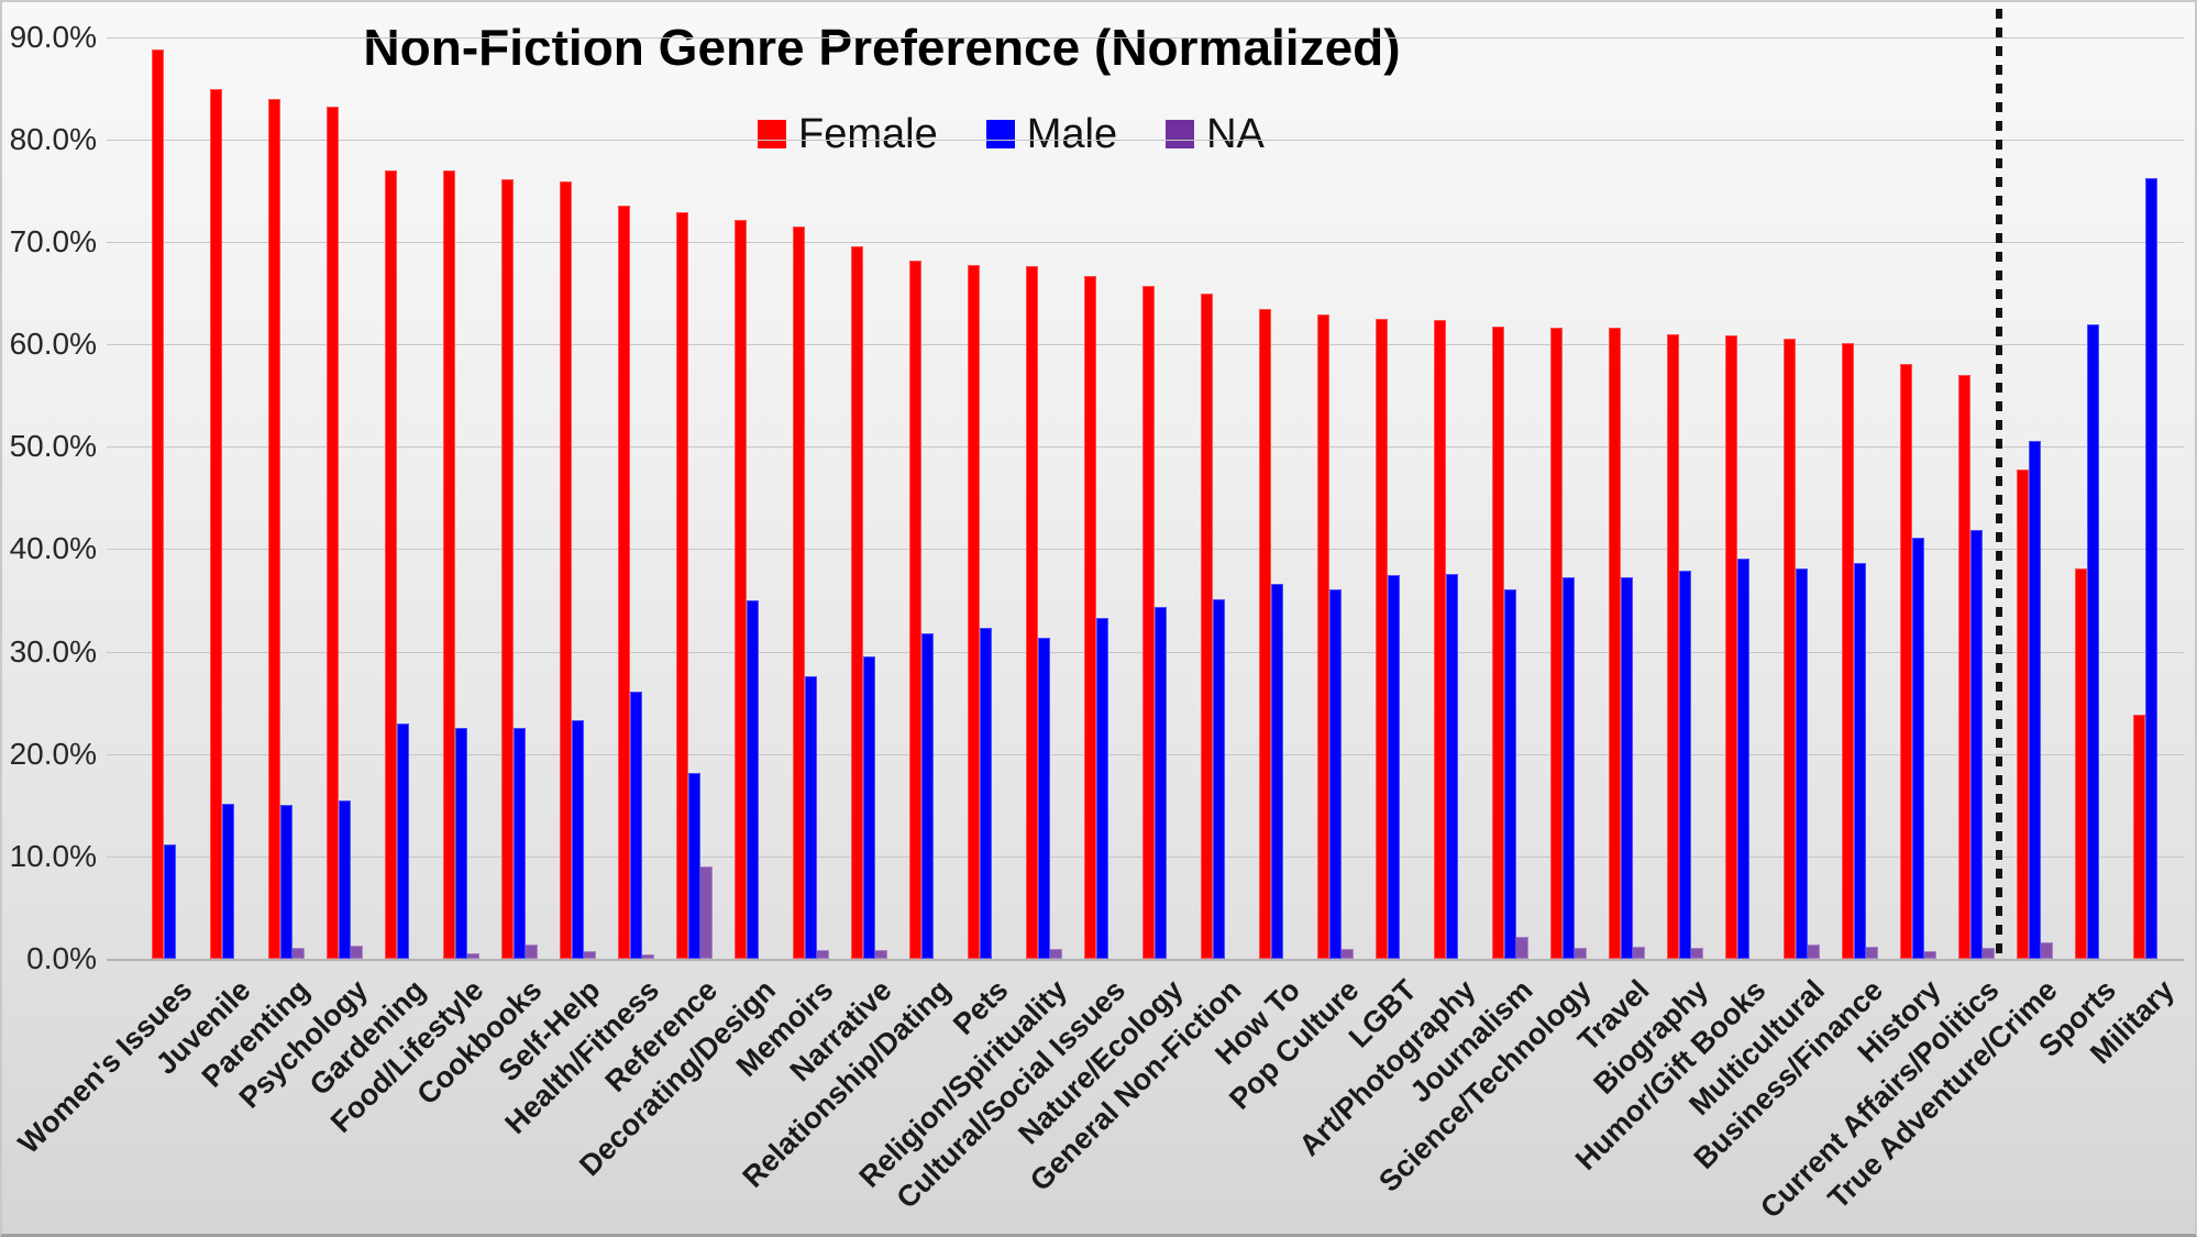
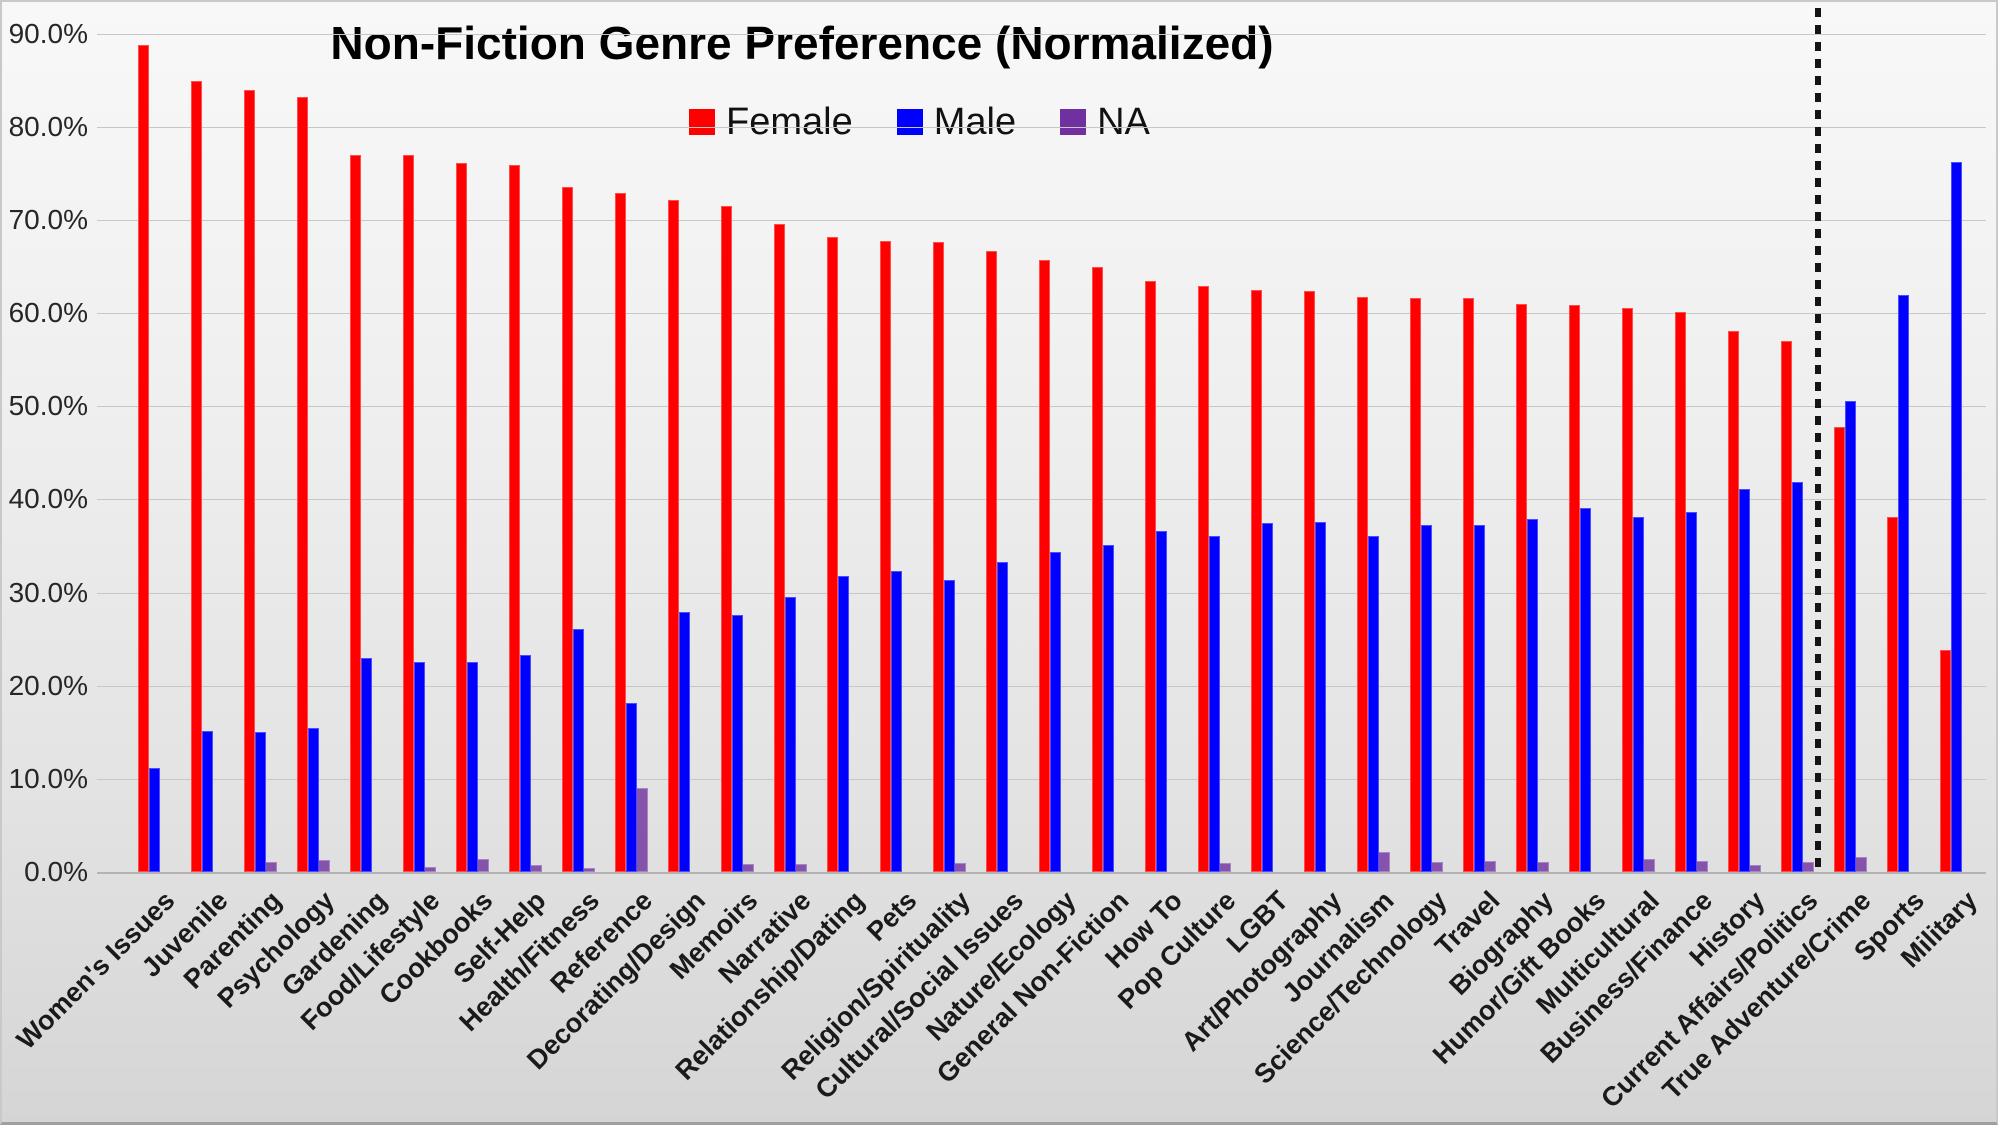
Male/Decorating/Design: 35% -> 28%
